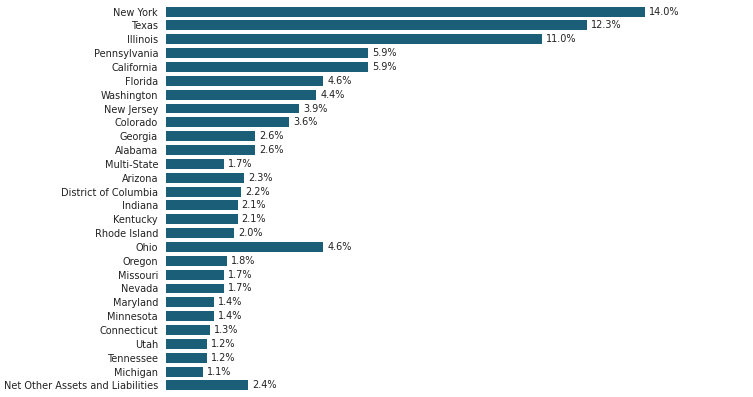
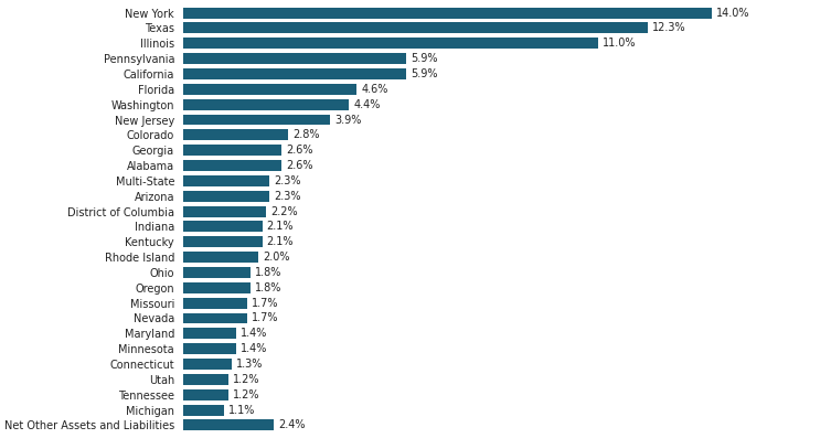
Colorado: 3.6% -> 2.8%
Multi-State: 1.7% -> 2.3%
Ohio: 4.6% -> 1.8%
